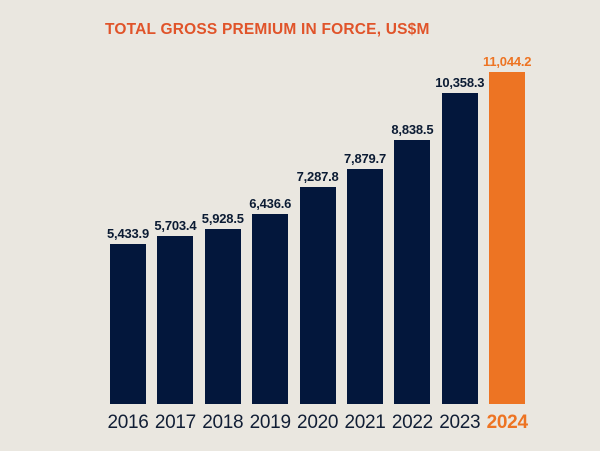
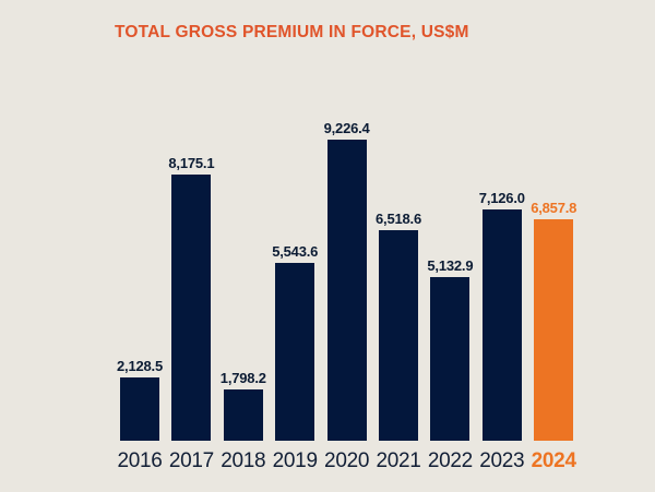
2016: 5,433.9 -> 2,128.5
2017: 5,703.4 -> 8,175.1
2018: 5,928.5 -> 1,798.2
2019: 6,436.6 -> 5,543.6
2020: 7,287.8 -> 9,226.4
2021: 7,879.7 -> 6,518.6
2022: 8,838.5 -> 5,132.9
2023: 10,358.3 -> 7,126.0
2024: 11,044.2 -> 6,857.8
